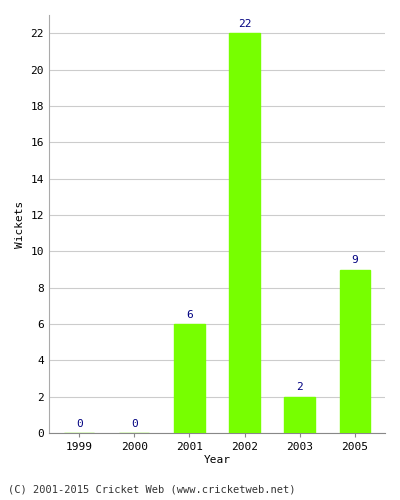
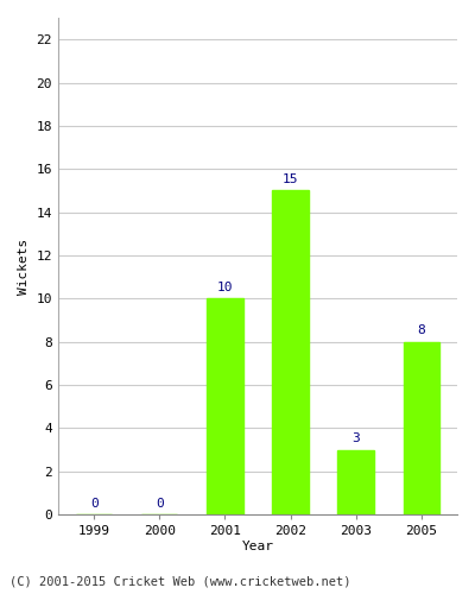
2001: 6 -> 10
2002: 22 -> 15
2003: 2 -> 3
2005: 9 -> 8
